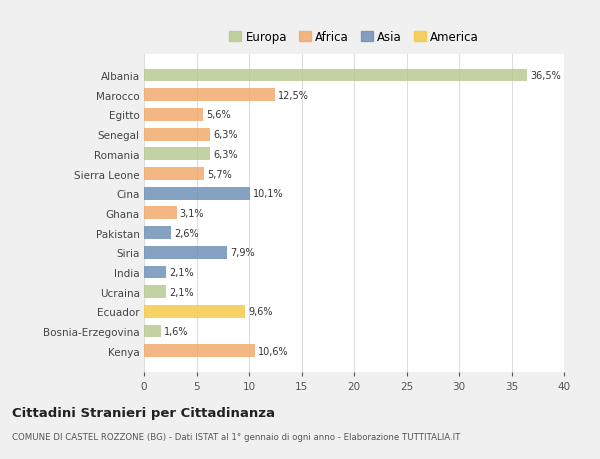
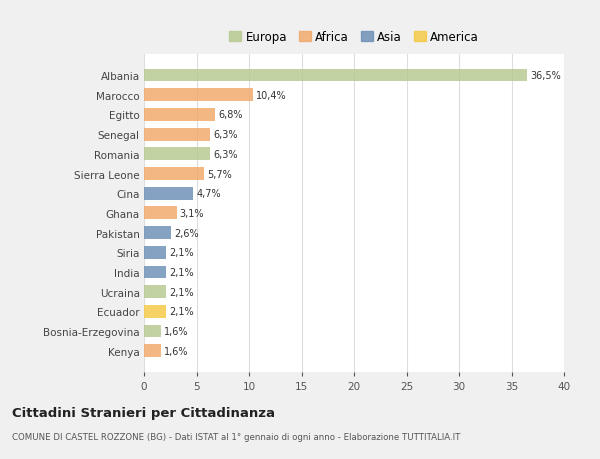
Marocco: 12,5% -> 10,4%
Egitto: 5,6% -> 6,8%
Cina: 10,1% -> 4,7%
Siria: 7,9% -> 2,1%
Ecuador: 9,6% -> 2,1%
Kenya: 10,6% -> 1,6%
